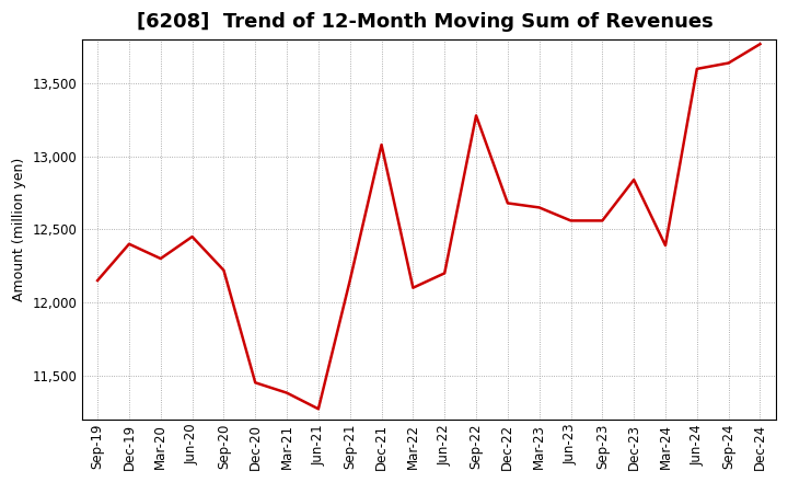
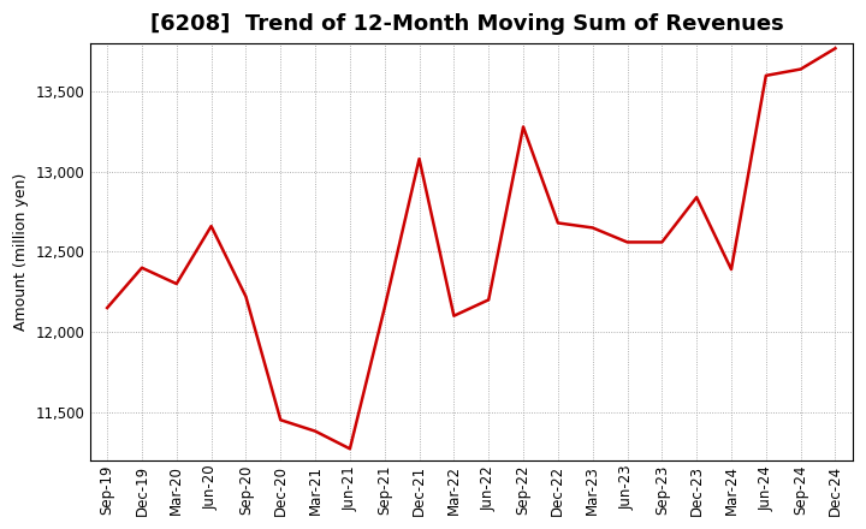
Jun-20: 12,450 -> 12,660
